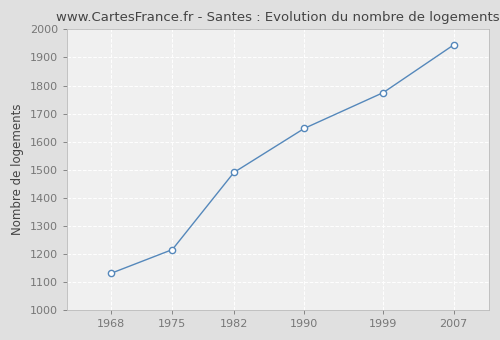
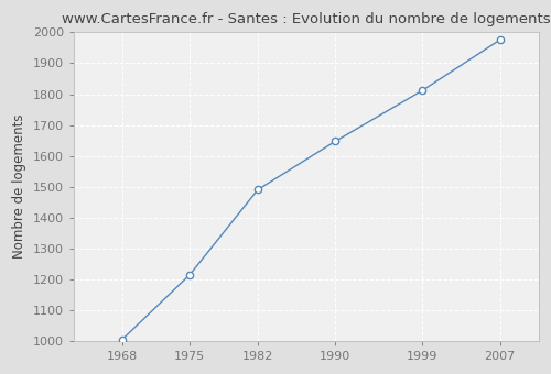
1968: 1130 -> 1004
1999: 1775 -> 1812
2007: 1945 -> 1976
